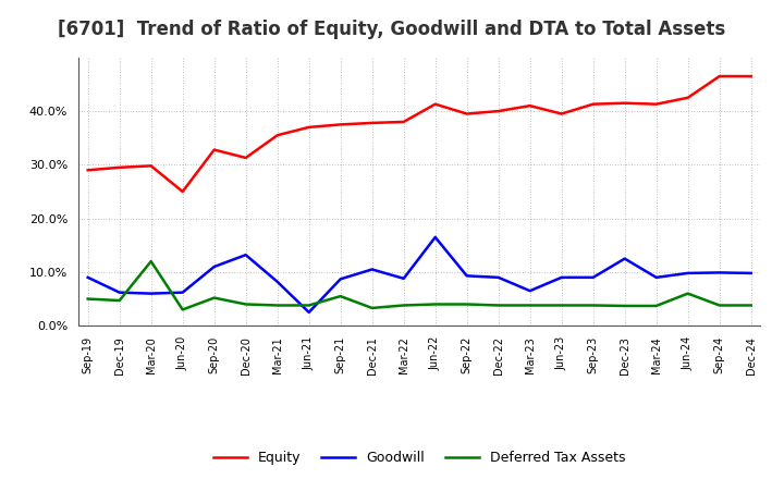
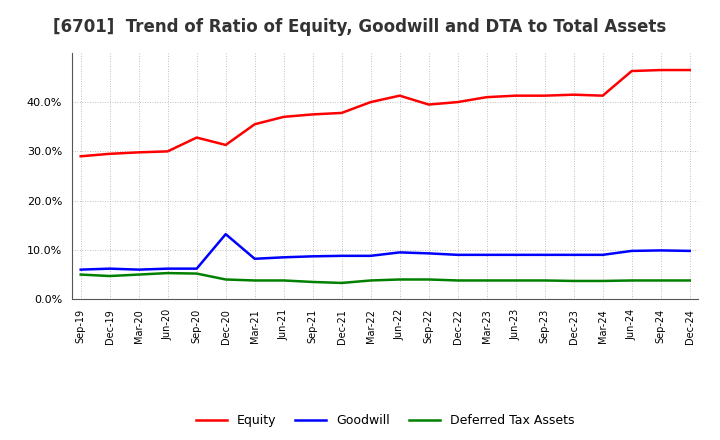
Goodwill/Sep-19: 9.0% -> 6.0%
Deferred Tax Assets/Mar-20: 12.0% -> 5.0%
Equity/Jun-20: 25.0% -> 30.0%
Deferred Tax Assets/Jun-20: 3.0% -> 5.3%
Goodwill/Sep-20: 11.0% -> 6.2%
Goodwill/Jun-21: 2.5% -> 8.5%
Deferred Tax Assets/Sep-21: 5.5% -> 3.5%
Goodwill/Dec-21: 10.5% -> 8.8%
Equity/Mar-22: 38.0% -> 40.0%
Goodwill/Jun-22: 16.5% -> 9.5%
Goodwill/Mar-23: 6.5% -> 9.0%
Equity/Jun-23: 39.5% -> 41.3%
Goodwill/Dec-23: 12.5% -> 9.0%
Equity/Jun-24: 42.5% -> 46.3%
Deferred Tax Assets/Jun-24: 6.0% -> 3.8%
